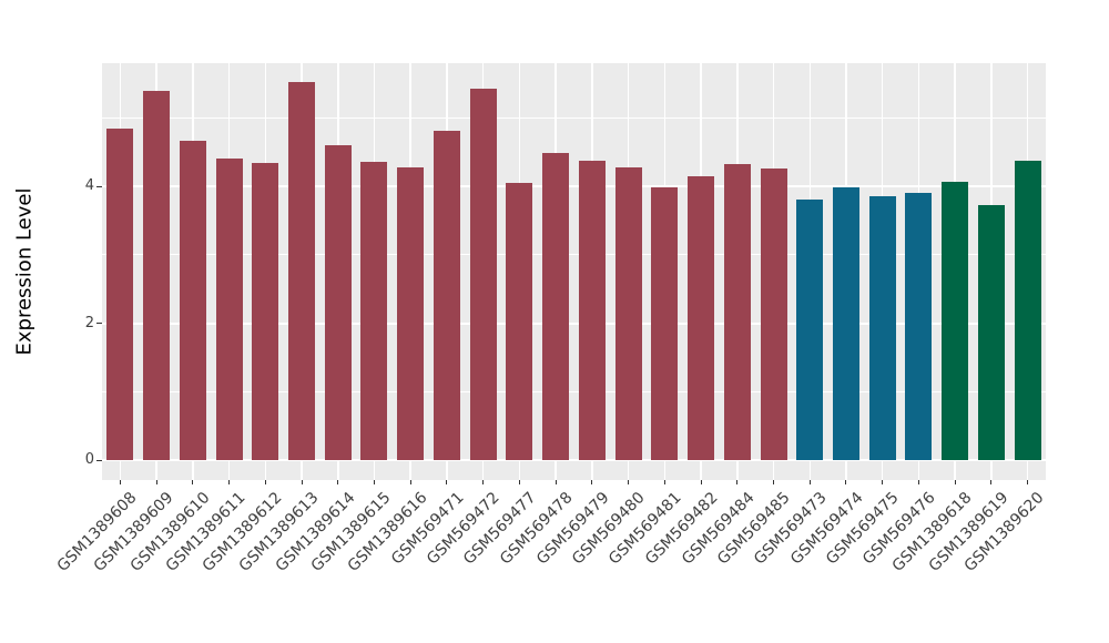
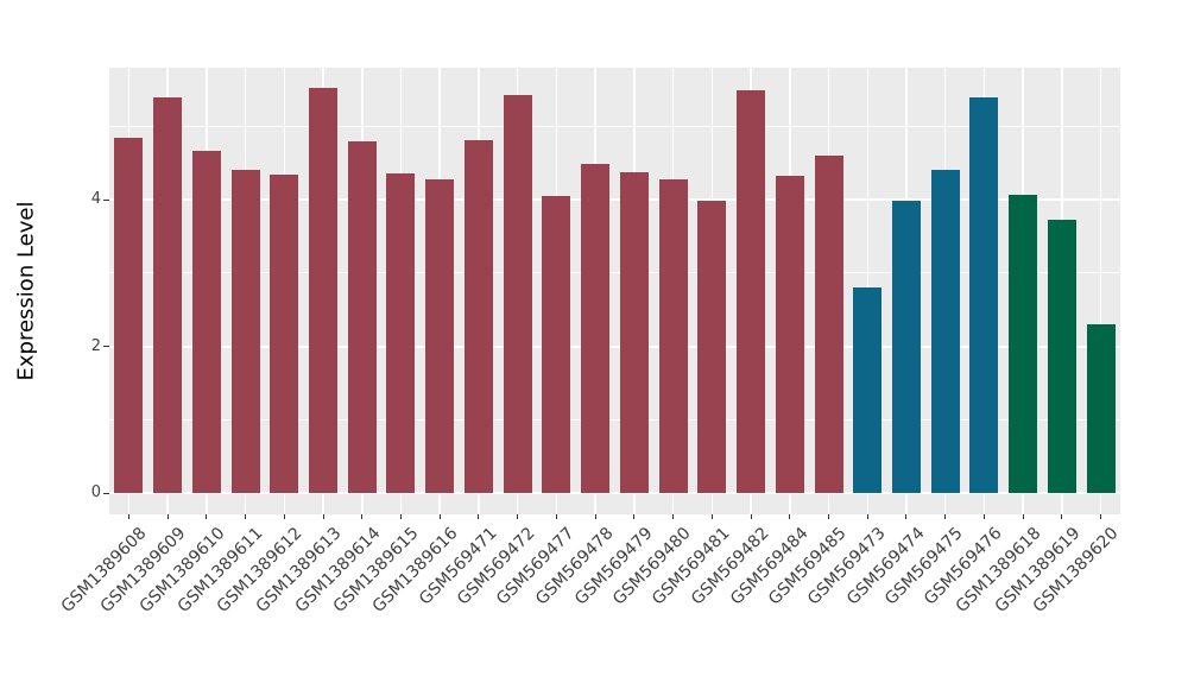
GSM1389614: 4.6 -> 4.8
GSM569482: 4.2 -> 5.5
GSM569485: 4.3 -> 4.6
GSM569473: 3.8 -> 2.8
GSM569475: 3.9 -> 4.4
GSM569476: 3.9 -> 5.4
GSM1389620: 4.4 -> 2.3
